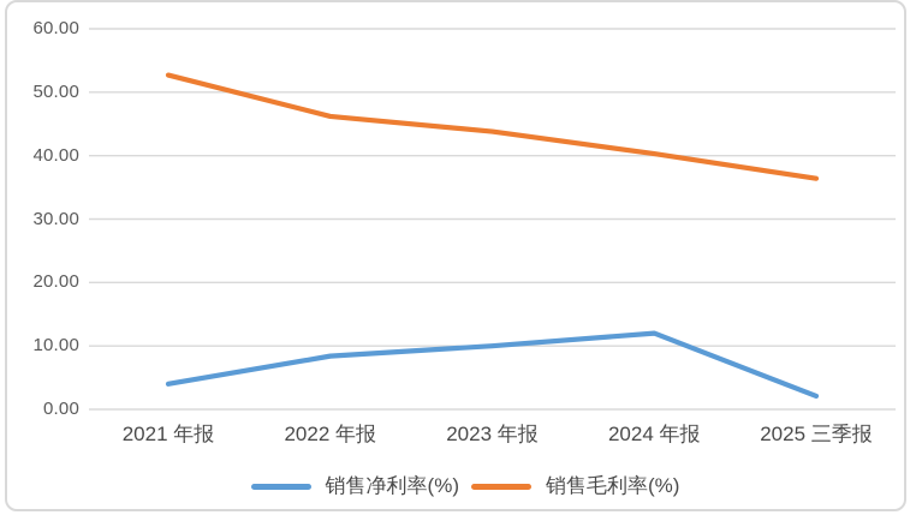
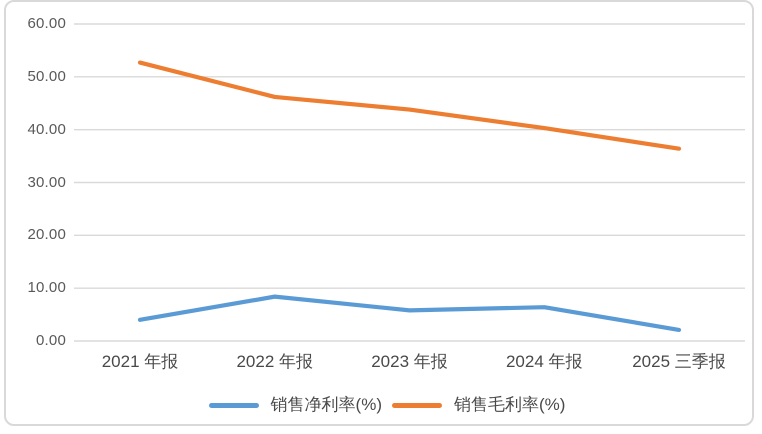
销售净利率(%)/2023 年报: 10 -> 6
销售净利率(%)/2024 年报: 12 -> 6
